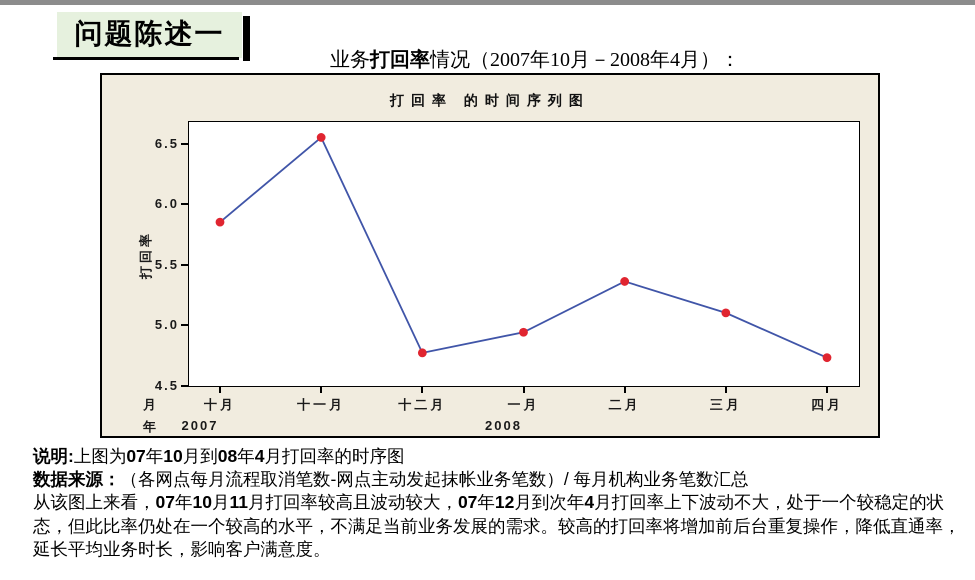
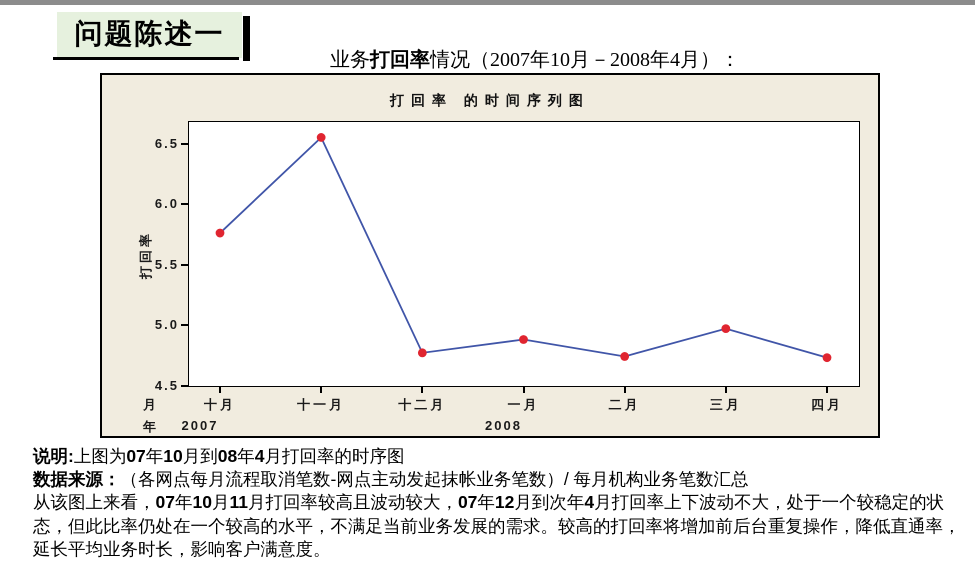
十月: 5.85 -> 5.76
一月: 4.94 -> 4.88
二月: 5.36 -> 4.74
三月: 5.10 -> 4.97
